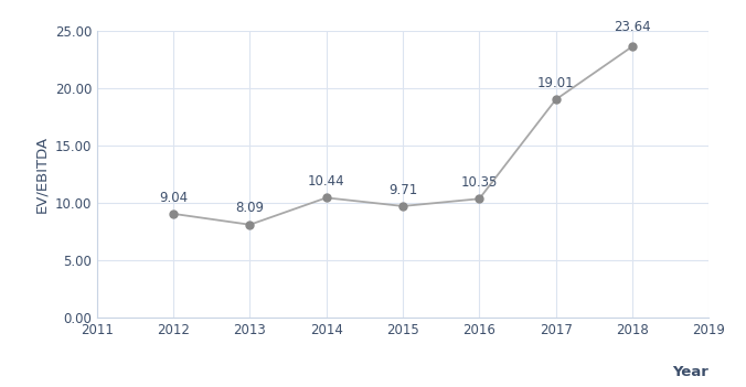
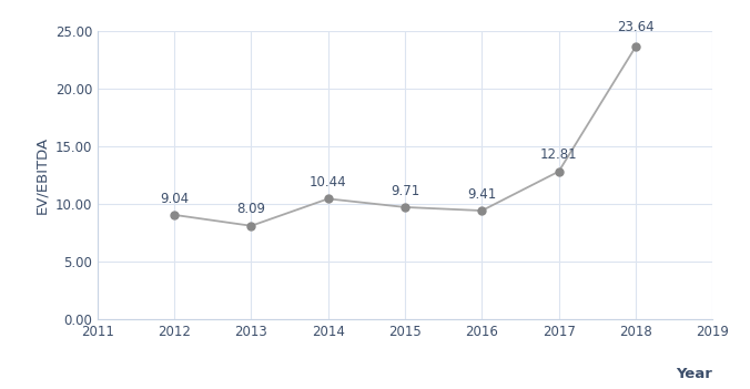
2016: 10.35 -> 9.41
2017: 19.01 -> 12.81
